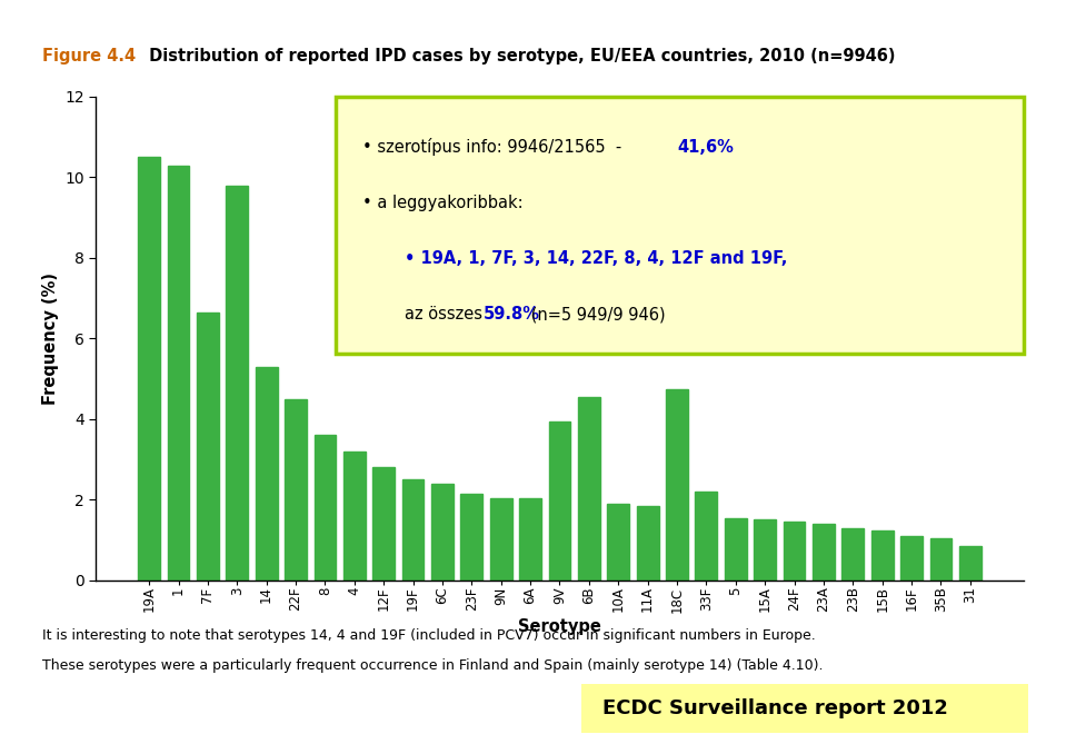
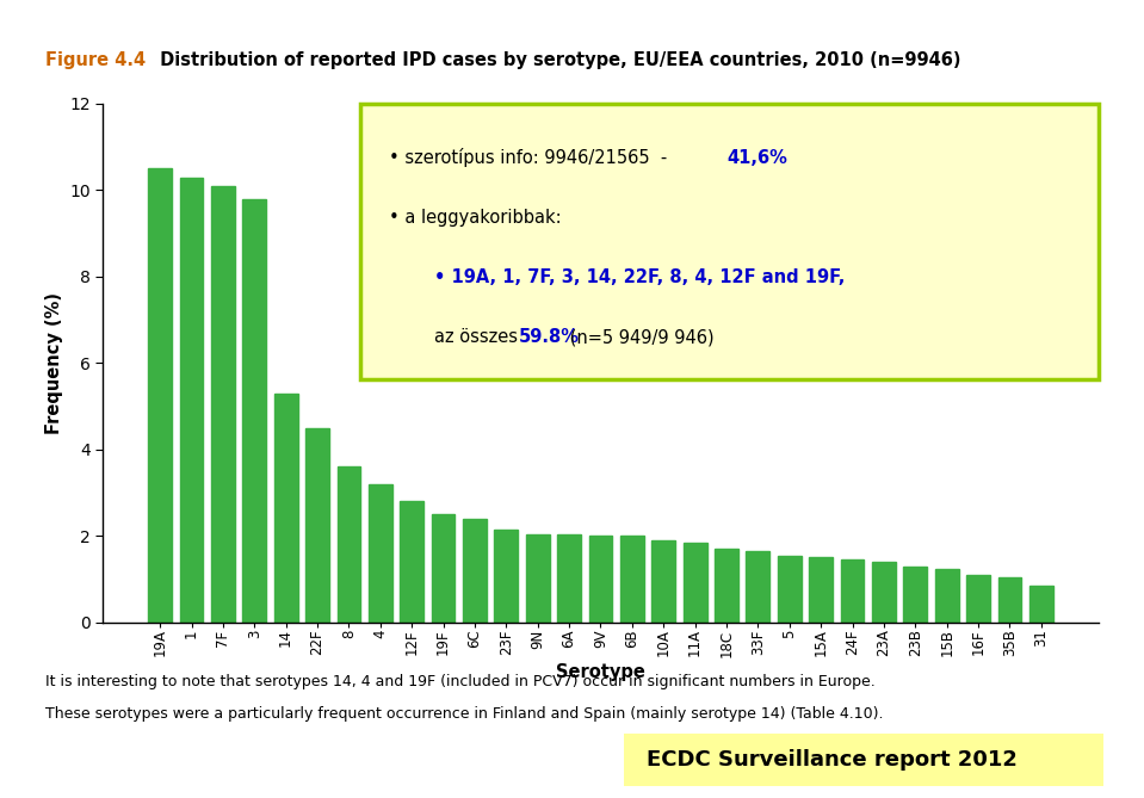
7F: 6.65 -> 10.10
9V: 3.95 -> 2.00
6B: 4.55 -> 2.00
18C: 4.75 -> 1.70
33F: 2.20 -> 1.65
